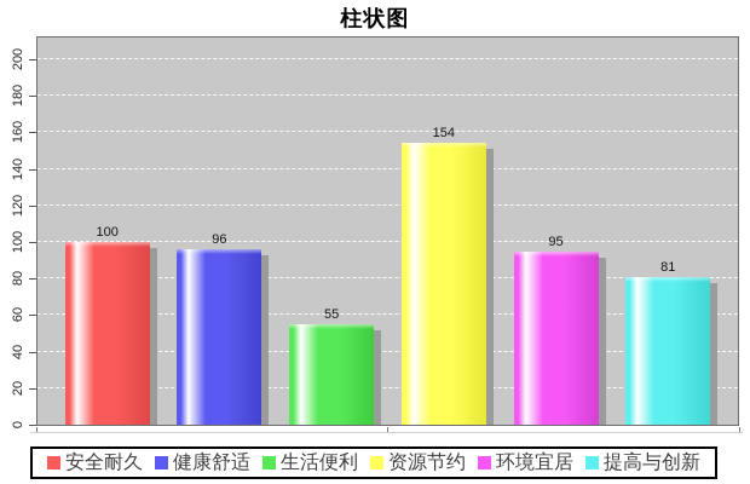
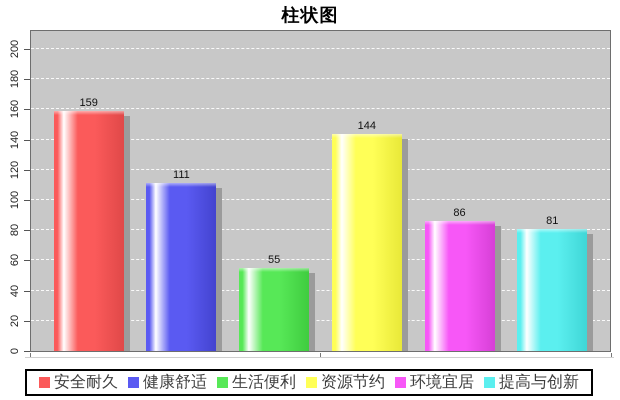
安全耐久: 100 -> 159
健康舒适: 96 -> 111
资源节约: 154 -> 144
环境宜居: 95 -> 86
